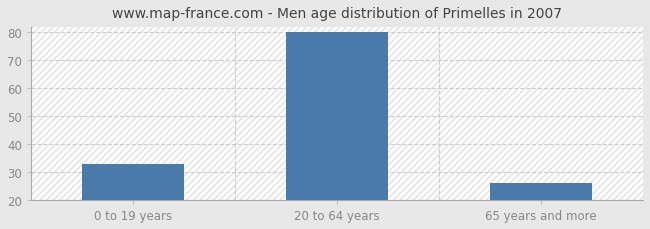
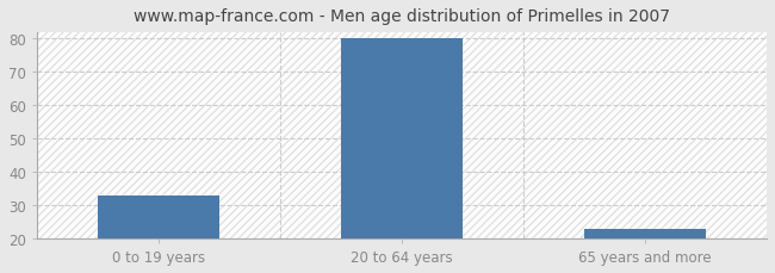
65 years and more: 26 -> 23
